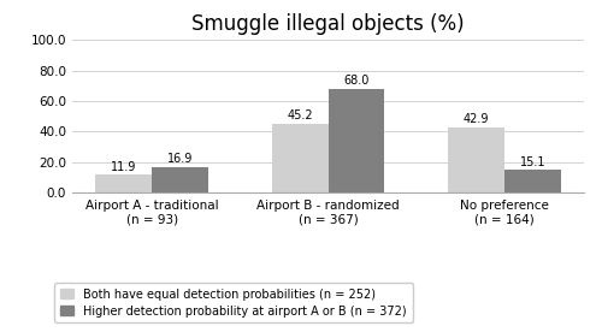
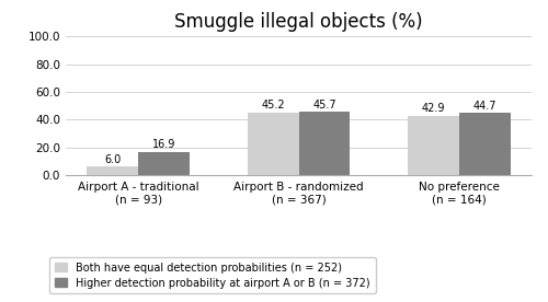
Both have equal detection probabilities (n = 252)/Airport A - traditional (n = 93): 11.9 -> 6.0
Higher detection probability at airport A or B (n = 372)/Airport B - randomized (n = 367): 68.0 -> 45.7
Higher detection probability at airport A or B (n = 372)/No preference (n = 164): 15.1 -> 44.7
